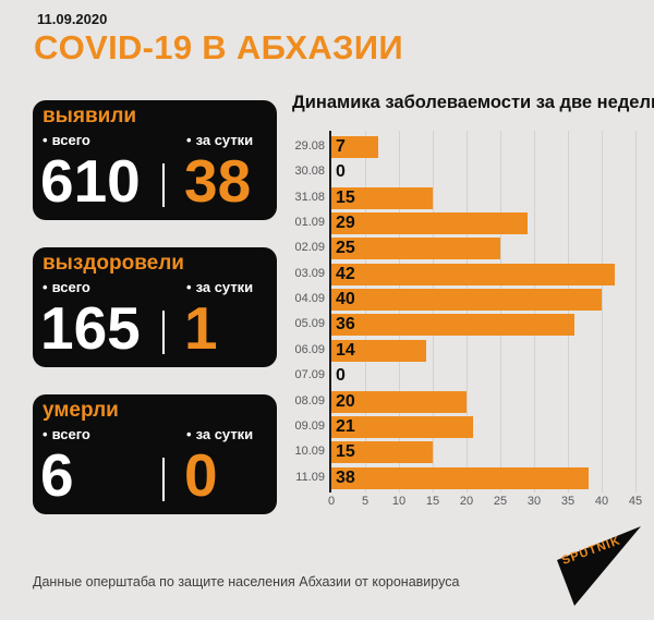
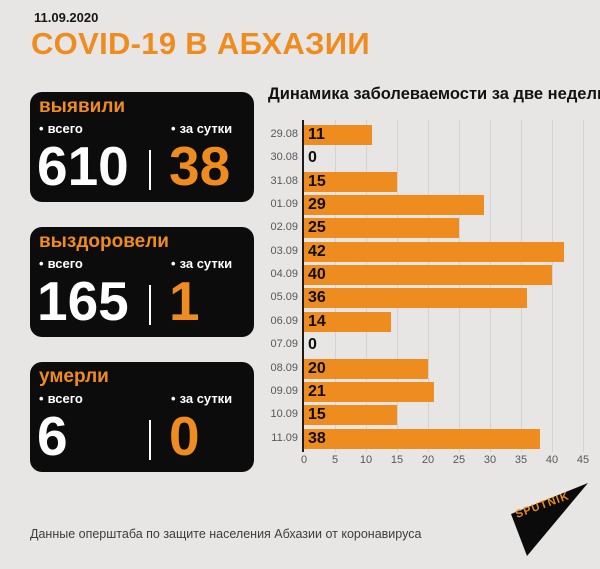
29.08: 7 -> 11
